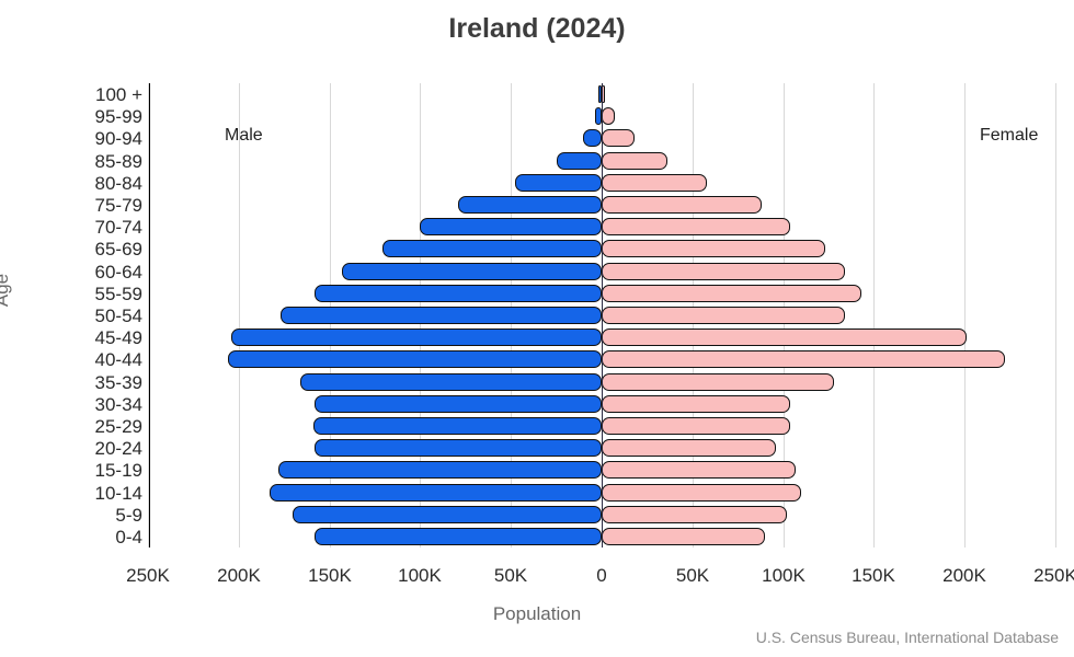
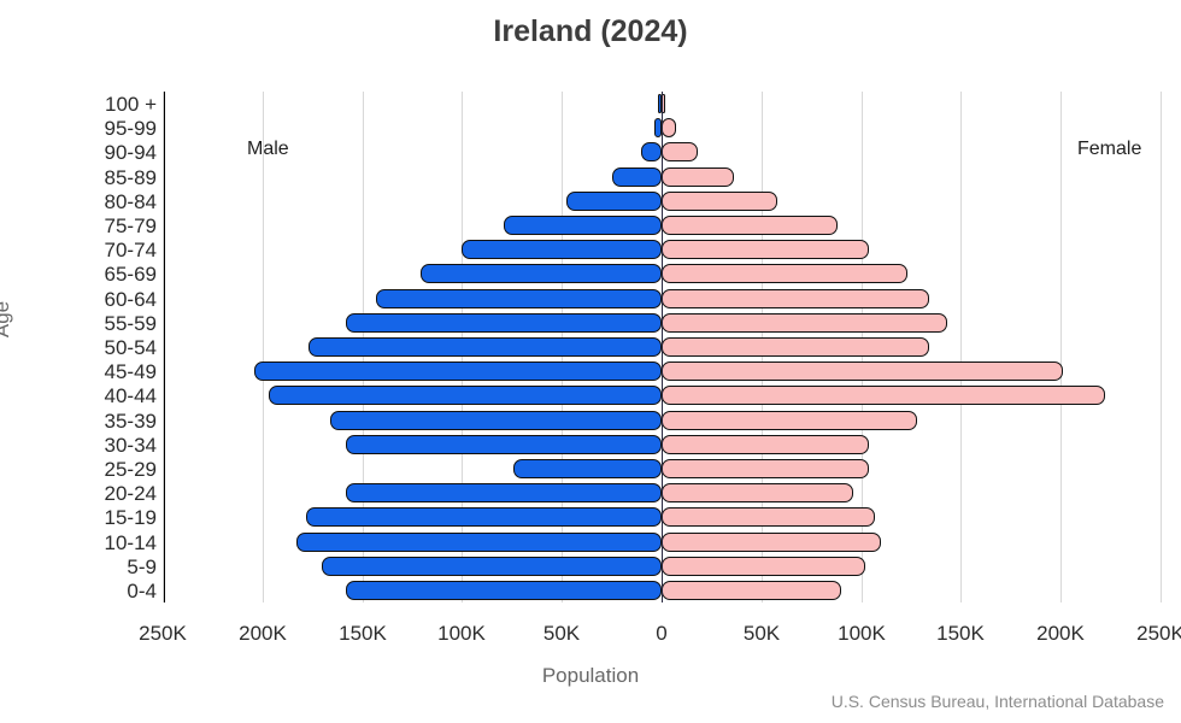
Male/40-44: 206K -> 197K
Male/25-29: 159K -> 74K
